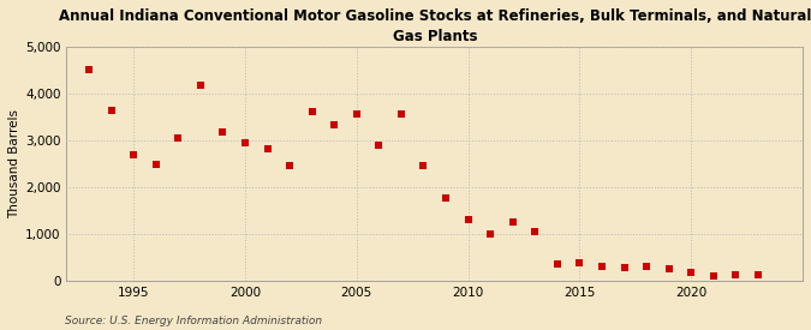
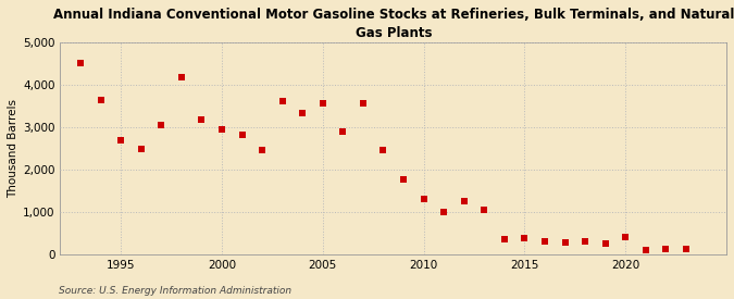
2020: 190 -> 400
